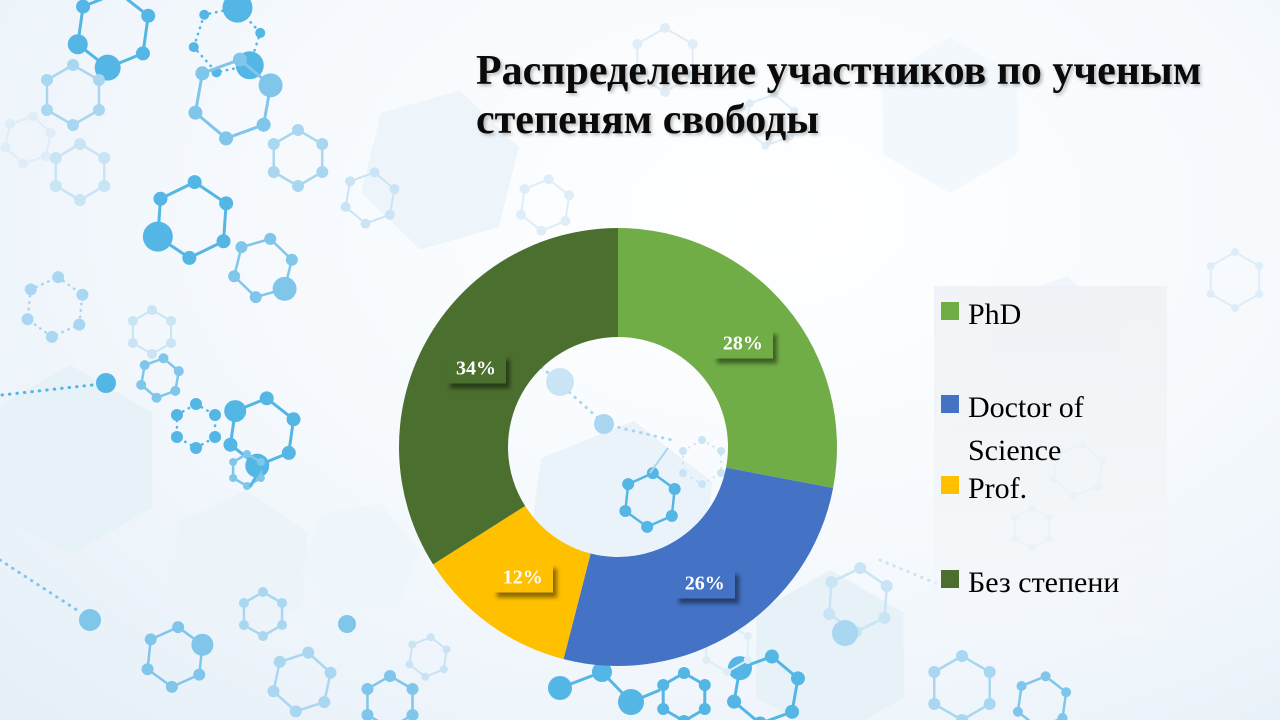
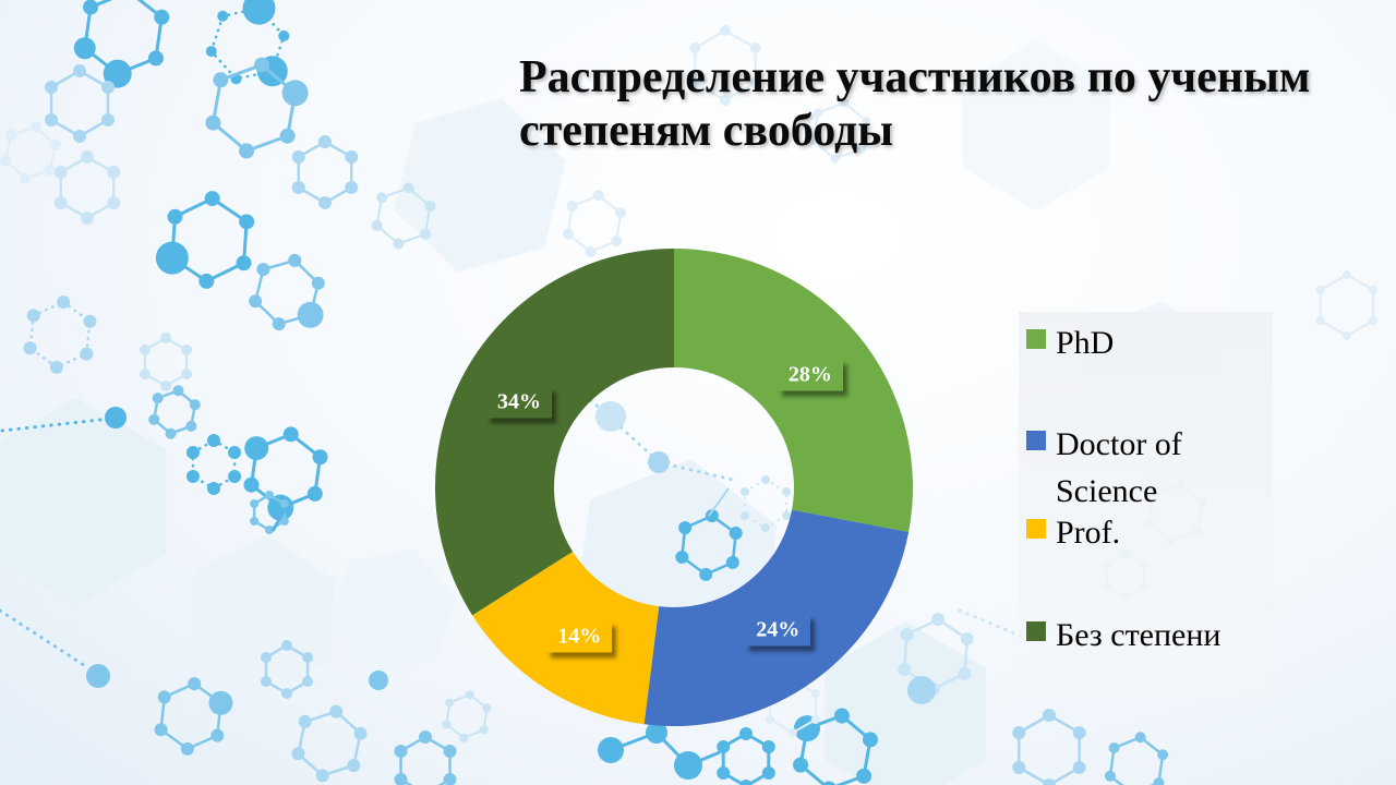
Doctor of Science: 26% -> 24%
Prof.: 12% -> 14%
